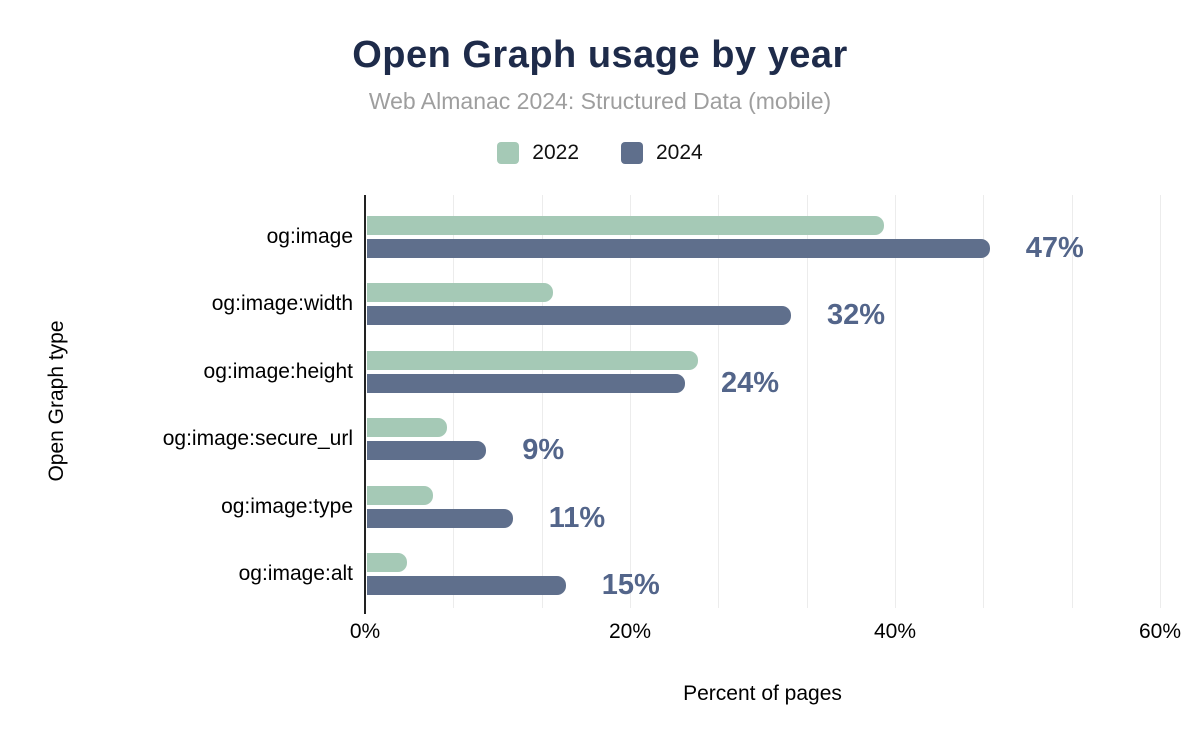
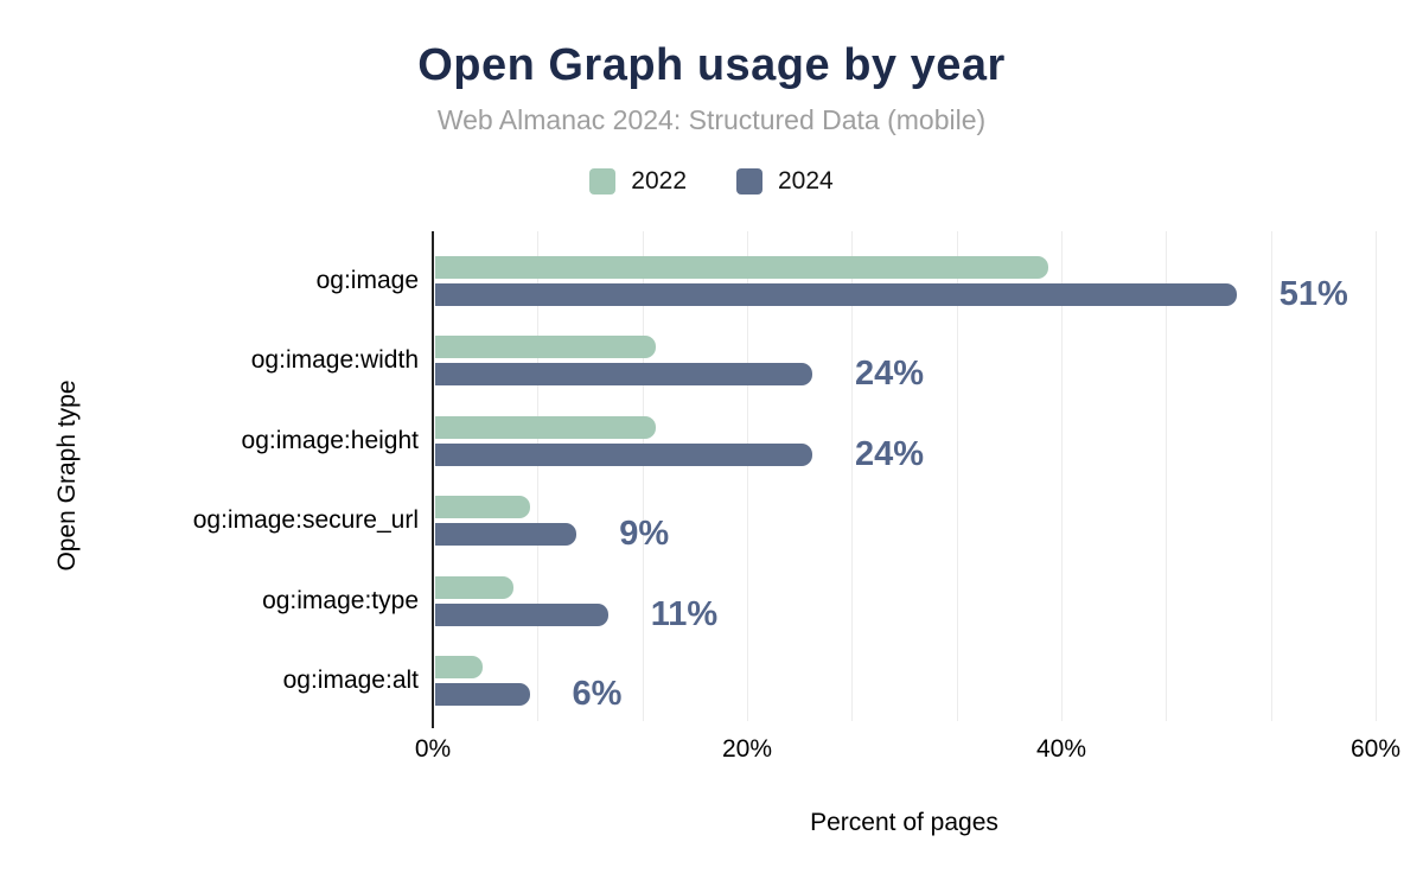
2024/og:image: 47% -> 51%
2024/og:image:width: 32% -> 24%
2022/og:image:height: 25% -> 14%
2024/og:image:alt: 15% -> 6%
